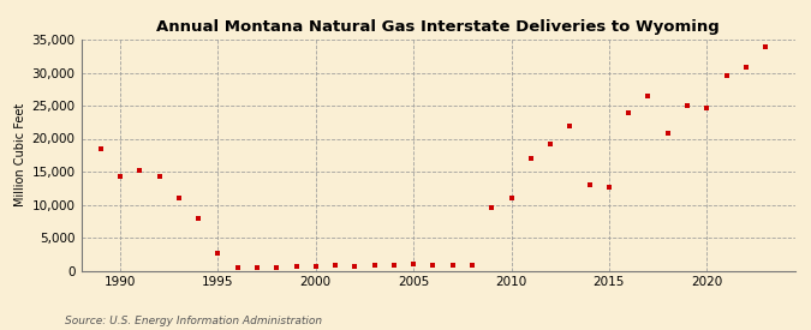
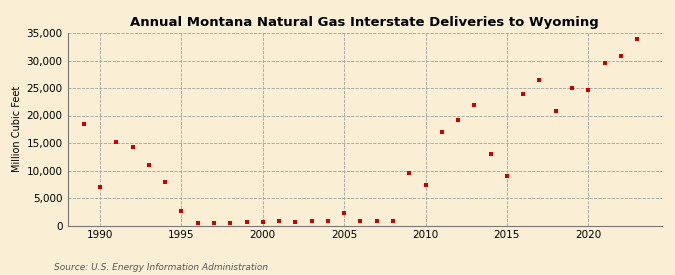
1990: 14,200 -> 7,000
2005: 1,000 -> 2,200
2010: 11,000 -> 7,400
2015: 12,600 -> 9,000
